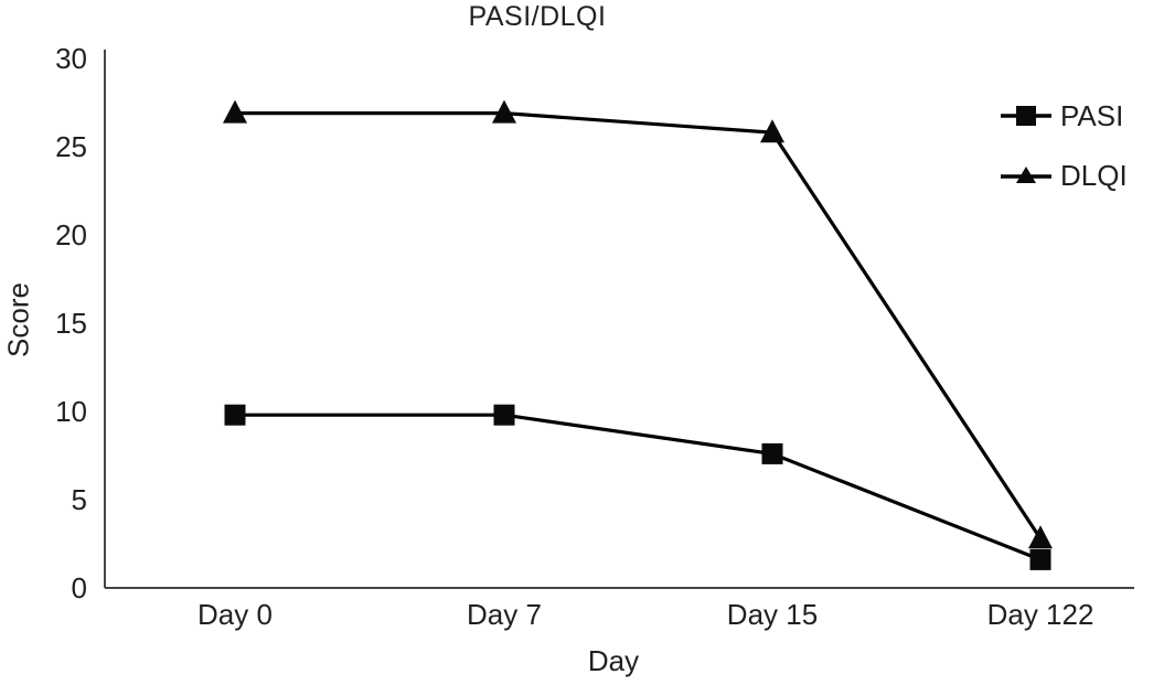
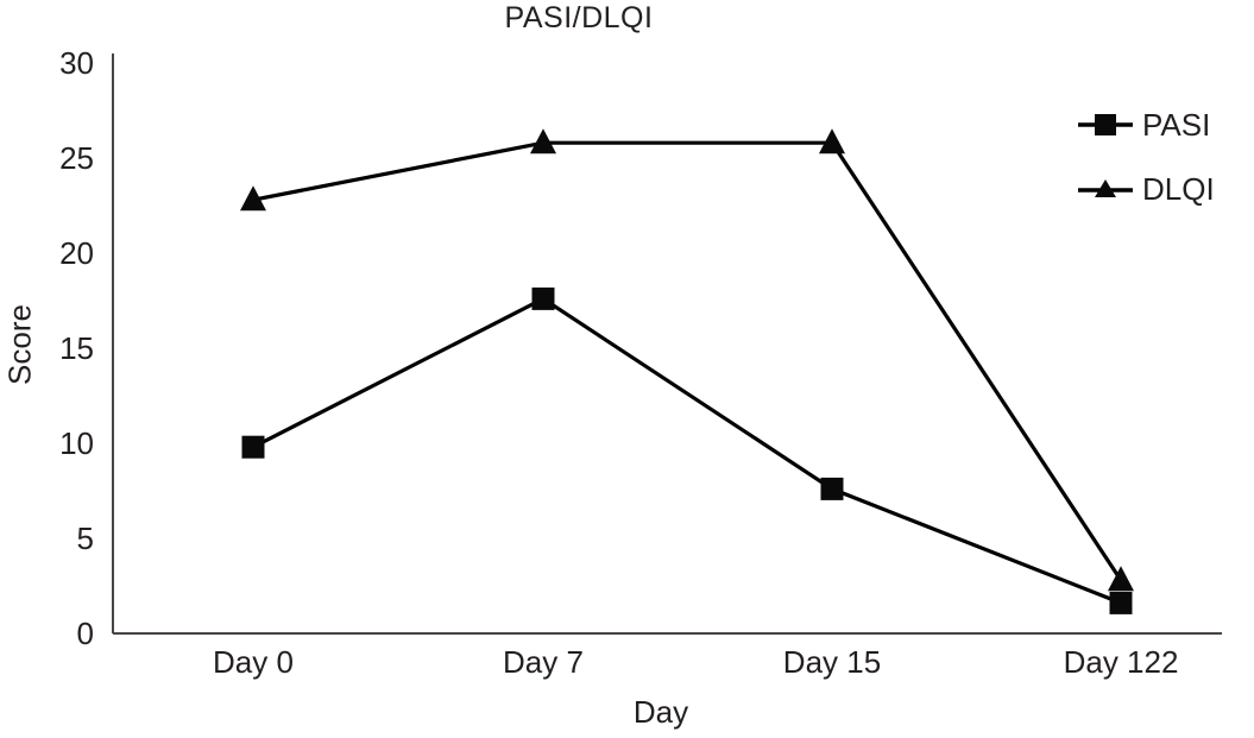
DLQI/Day 0: 26.9 -> 22.8
PASI/Day 7: 9.8 -> 17.6
DLQI/Day 7: 26.9 -> 25.8
